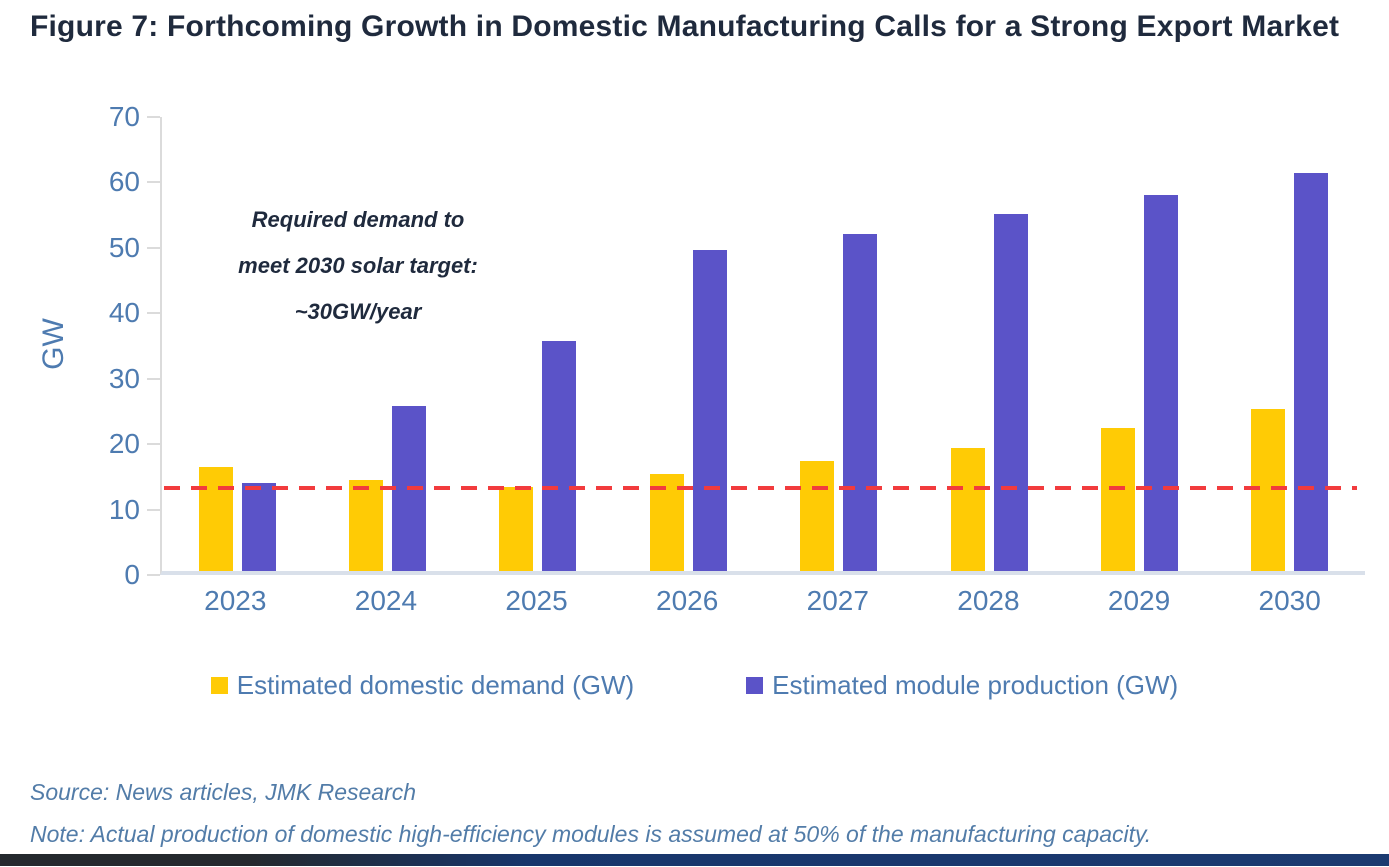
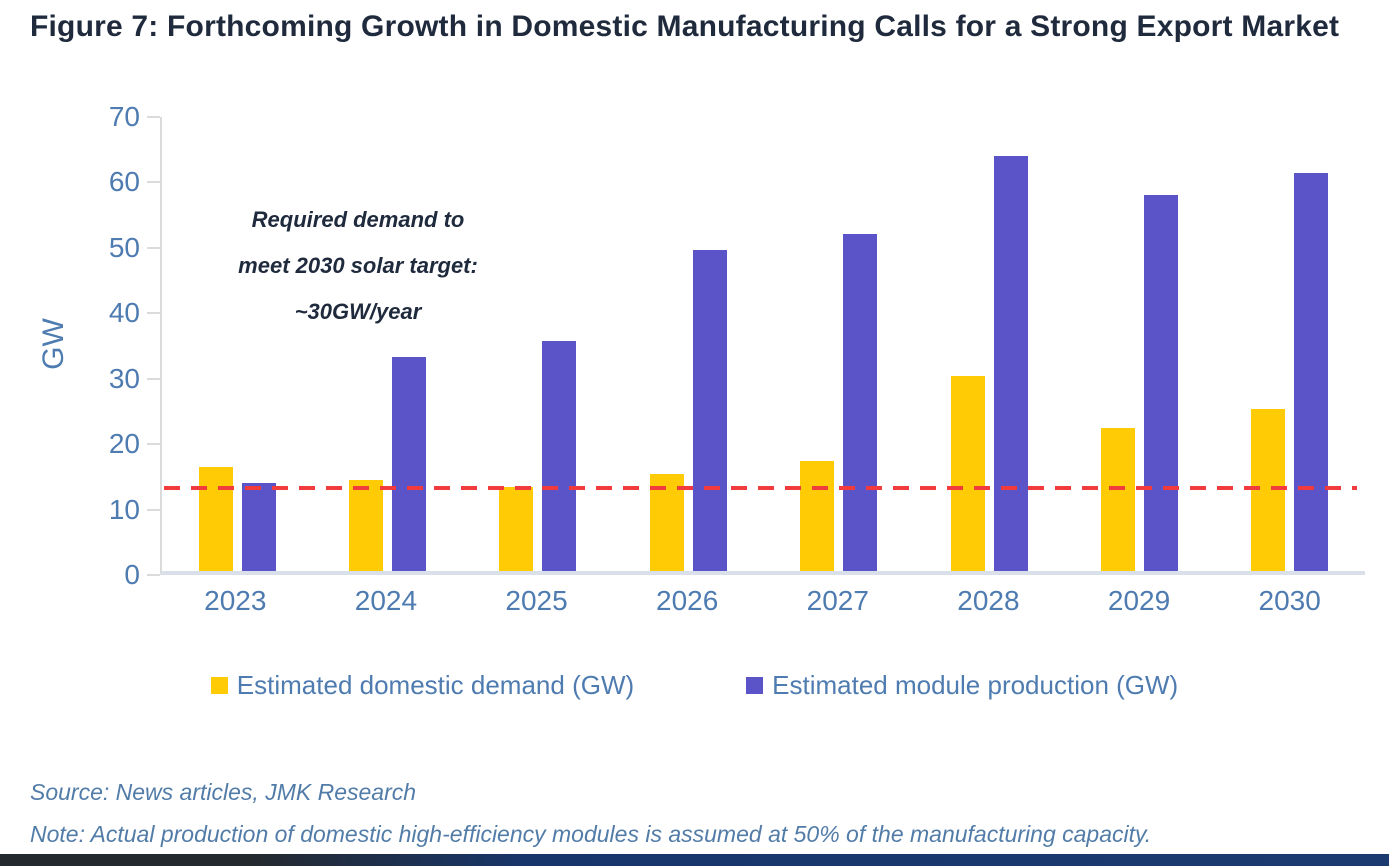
Estimated module production (GW)/2024: 26 -> 33
Estimated domestic demand (GW)/2028: 19 -> 30
Estimated module production (GW)/2028: 55 -> 64
